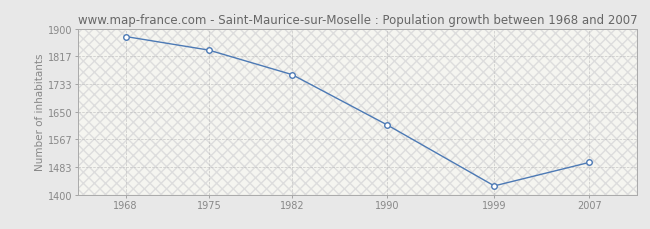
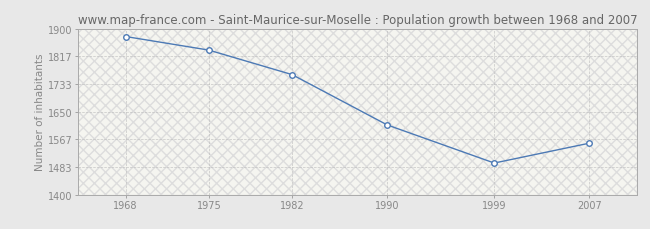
1999: 1426 -> 1495
2007: 1497 -> 1555
